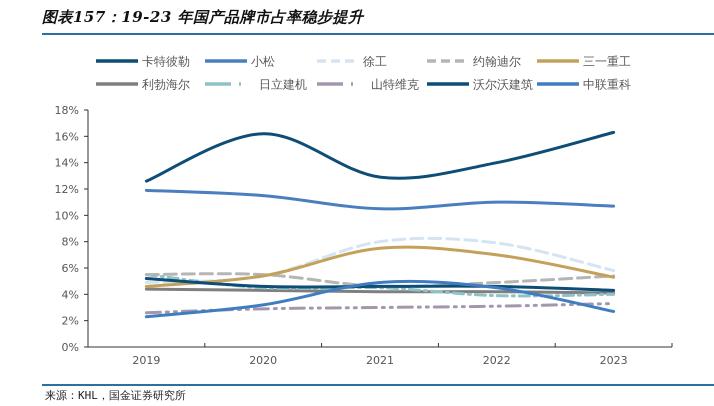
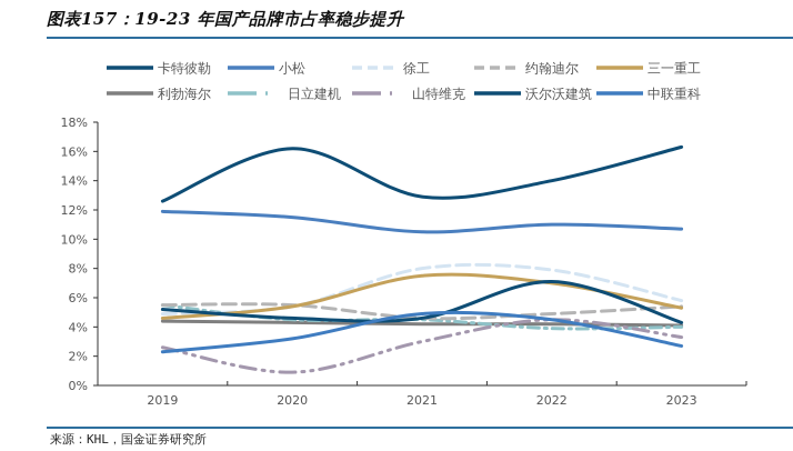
山特维克/2020: 2.9% -> 0.9%
山特维克/2022: 3.1% -> 4.5%
沃尔沃建筑/2022: 4.6% -> 7.1%
